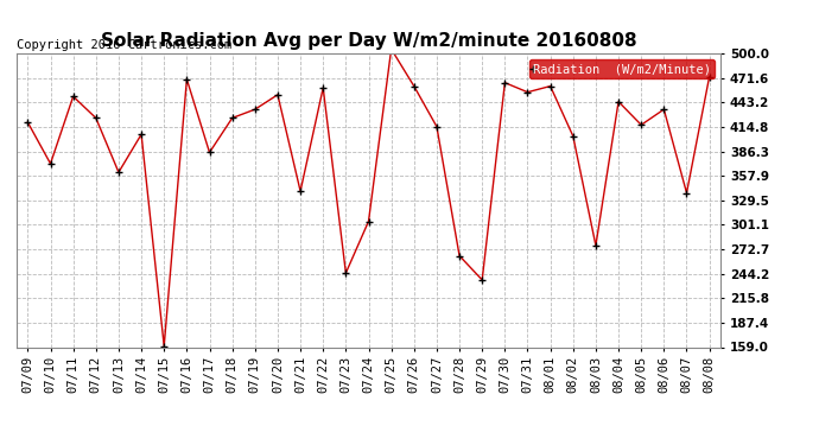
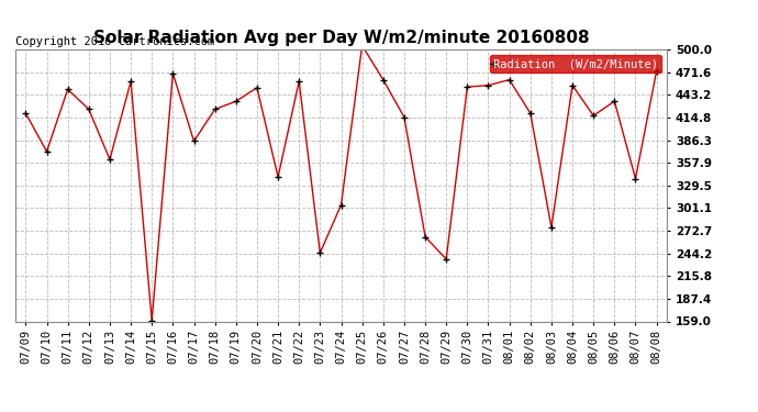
07/14: 406 -> 460
07/30: 466 -> 453
08/02: 404 -> 420
08/04: 444 -> 455
